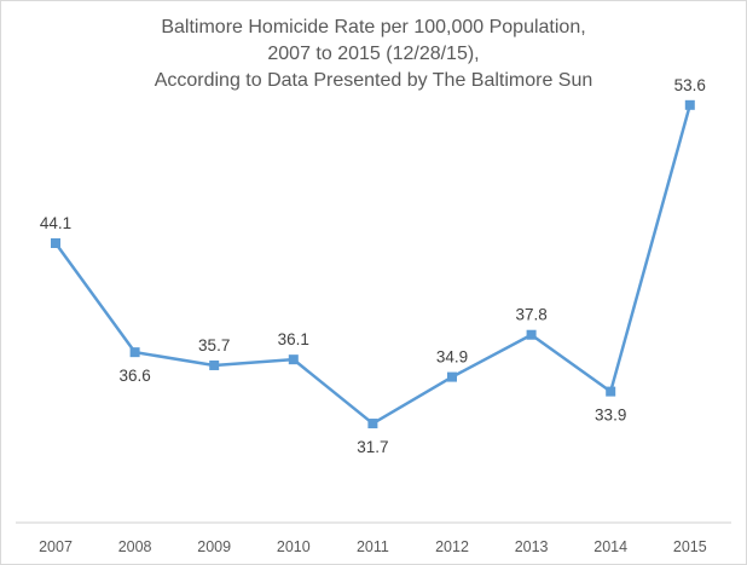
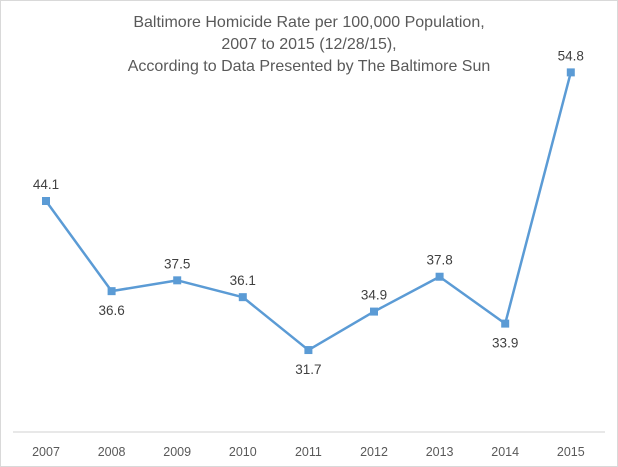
2009: 35.7 -> 37.5
2015: 53.6 -> 54.8
